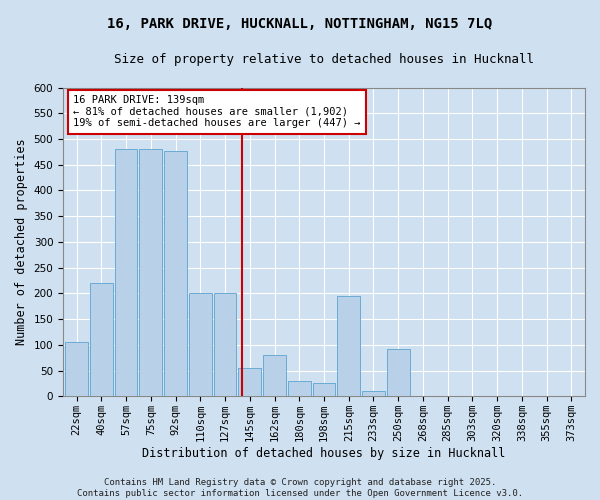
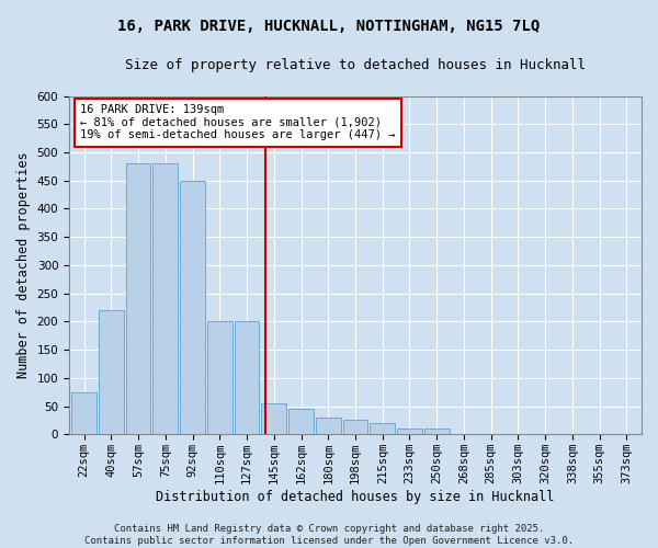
22sqm: 106 -> 75
92sqm: 476 -> 450
162sqm: 80 -> 45
215sqm: 194 -> 20
250sqm: 92 -> 10
